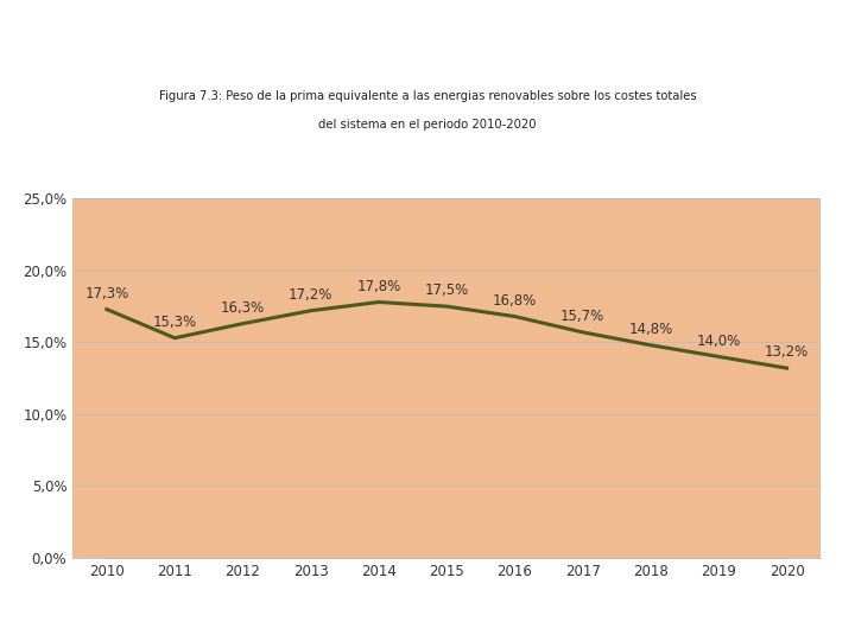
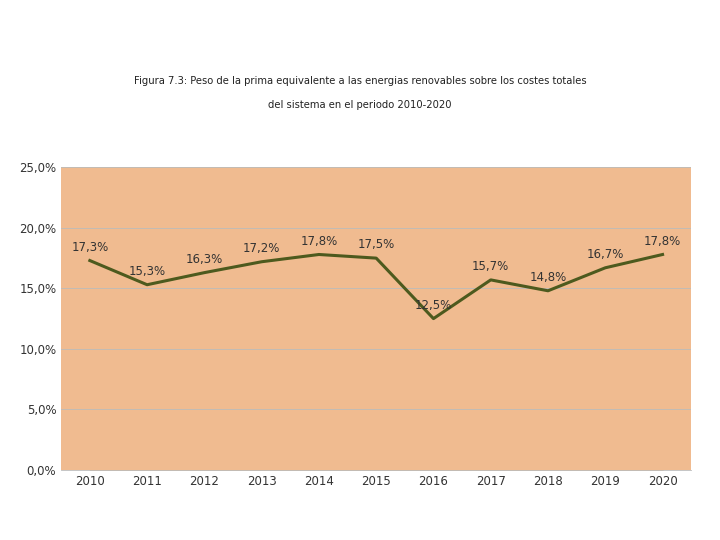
2016: 16,8% -> 12,5%
2019: 14,0% -> 16,7%
2020: 13,2% -> 17,8%
